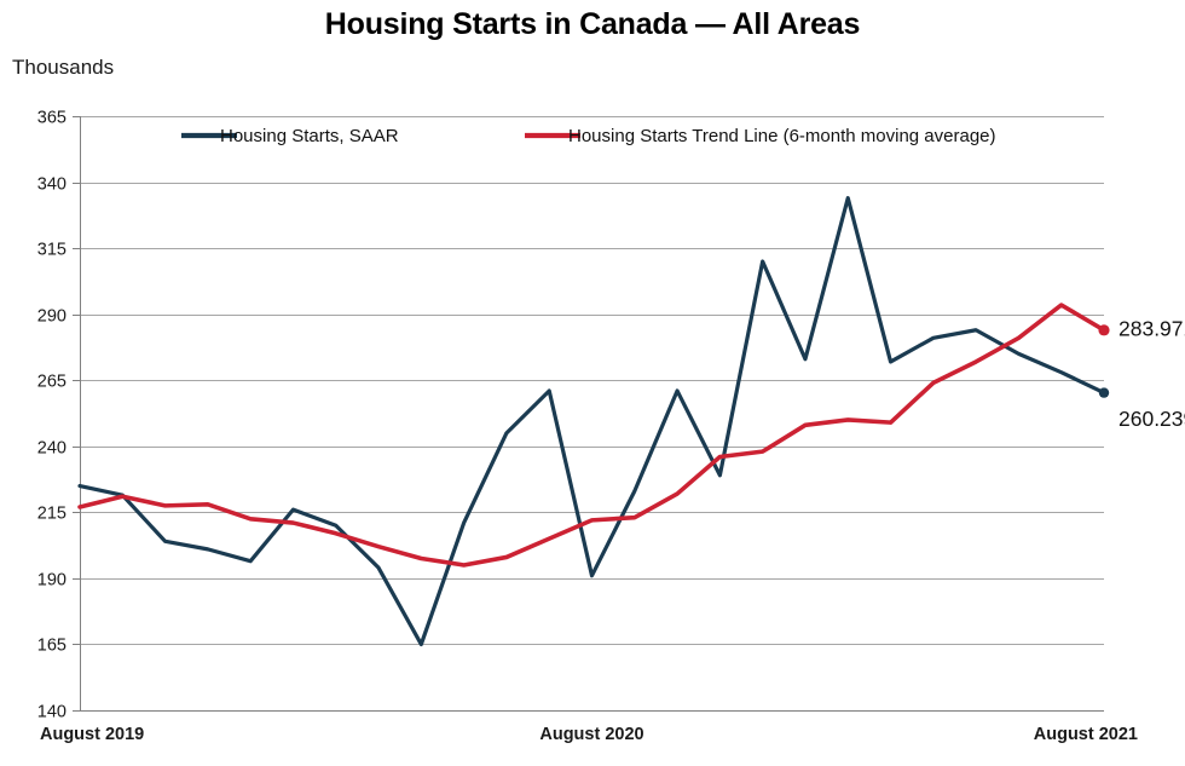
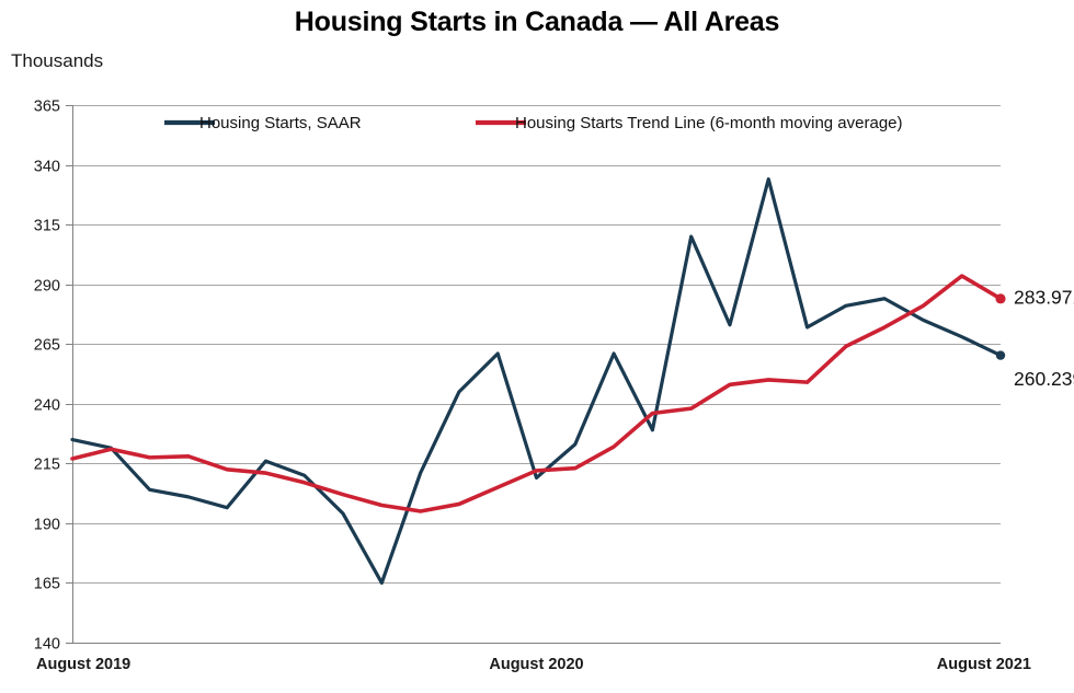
Housing Starts, SAAR/August 2020: 191 -> 209
